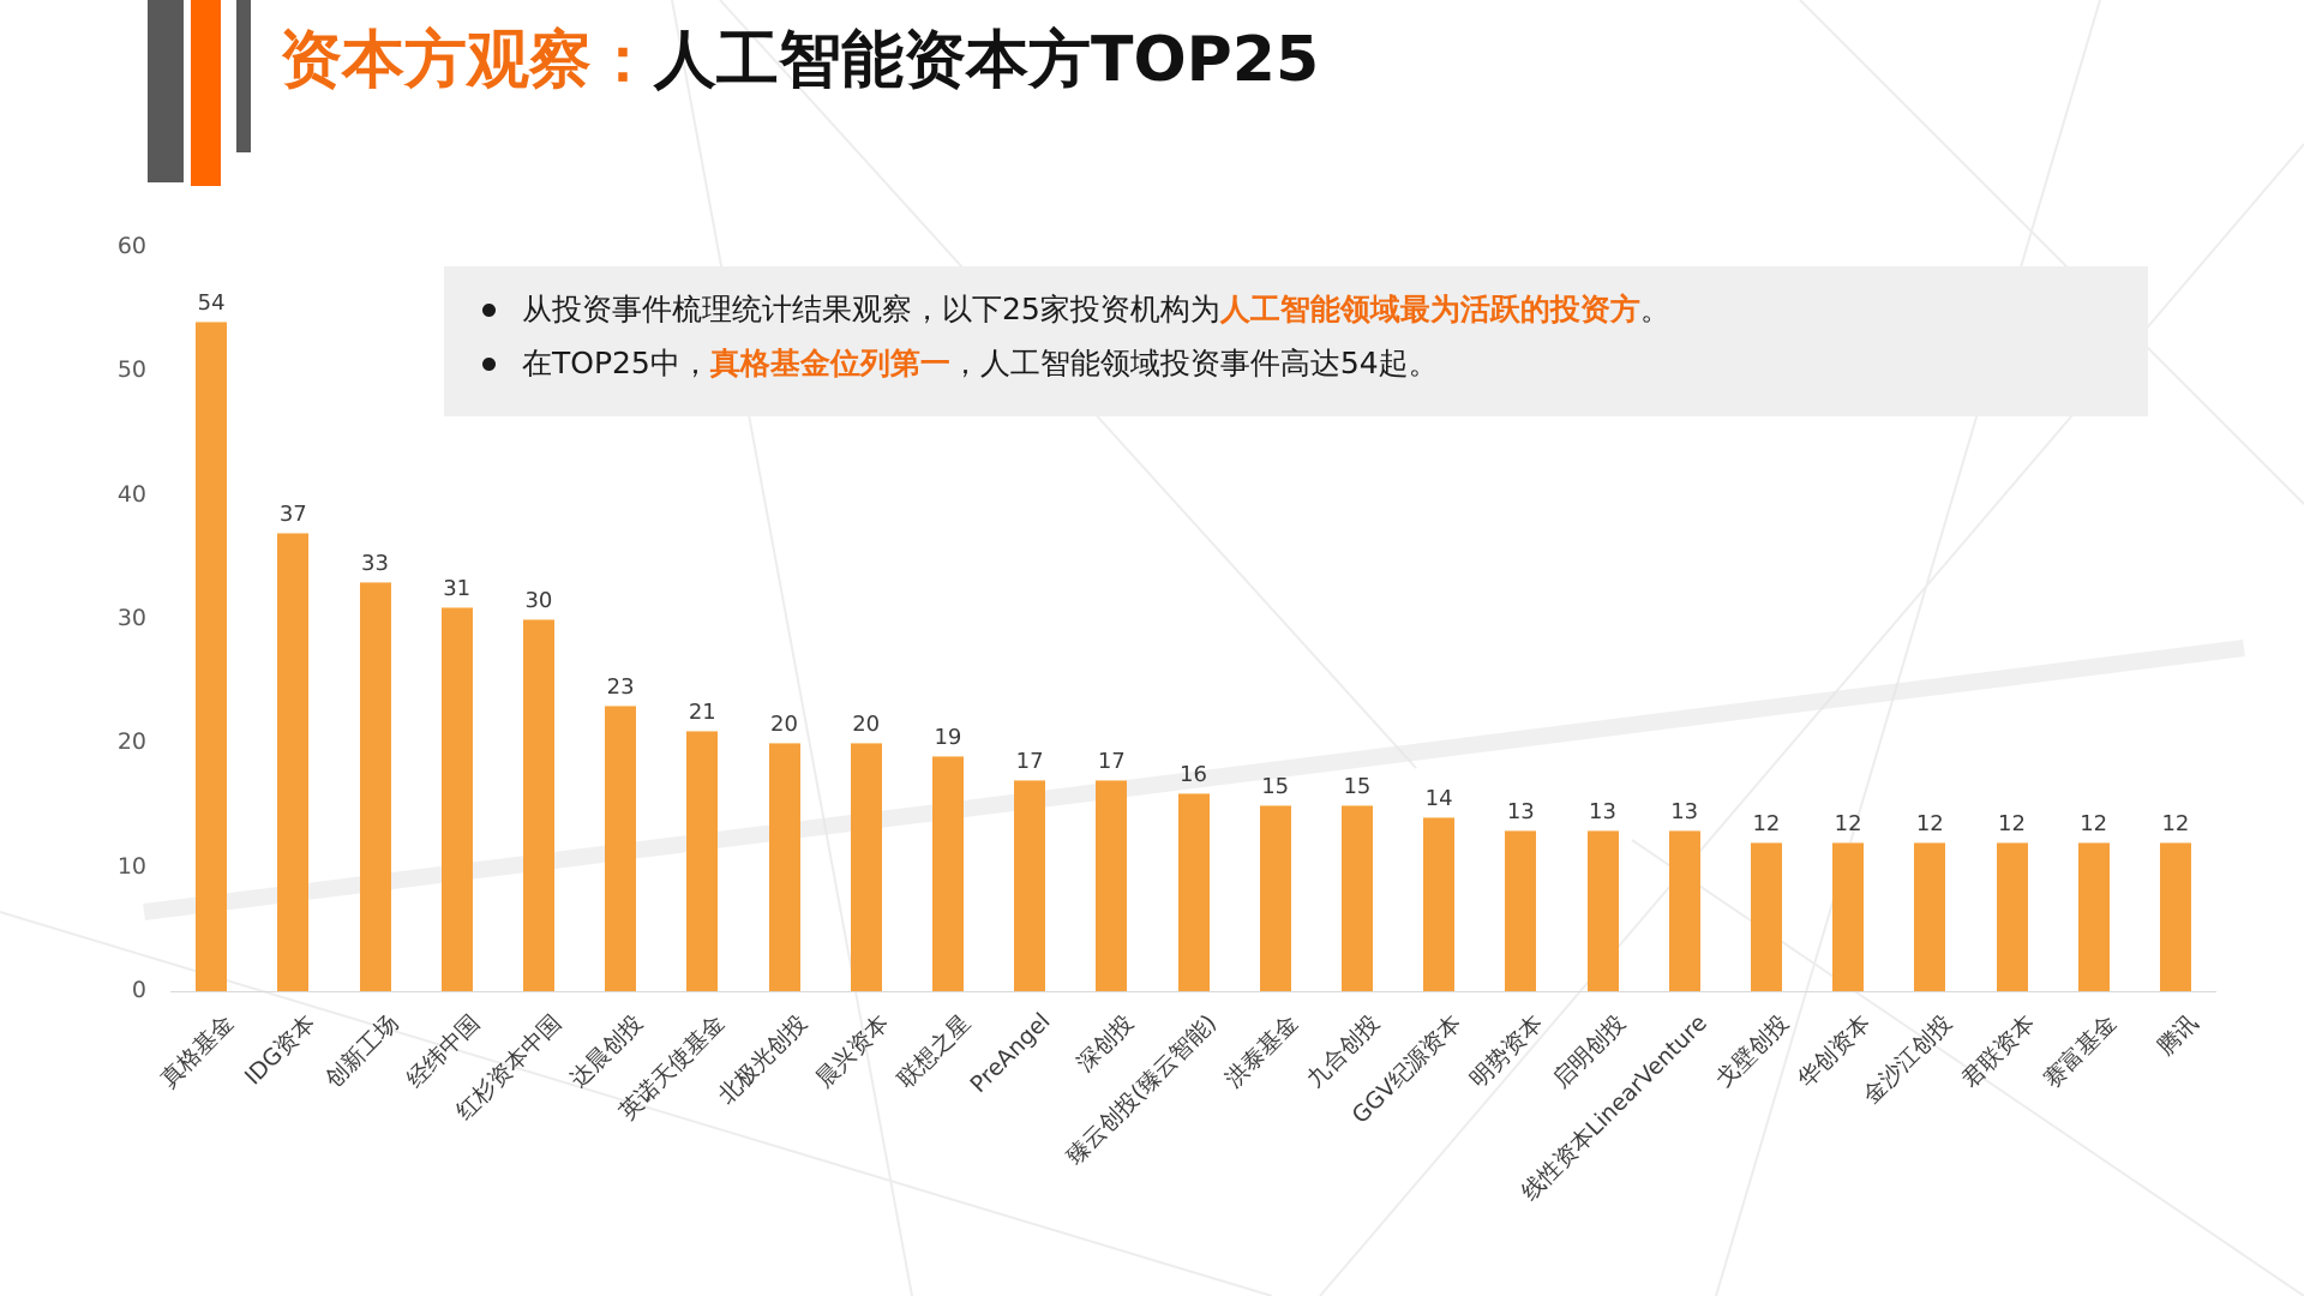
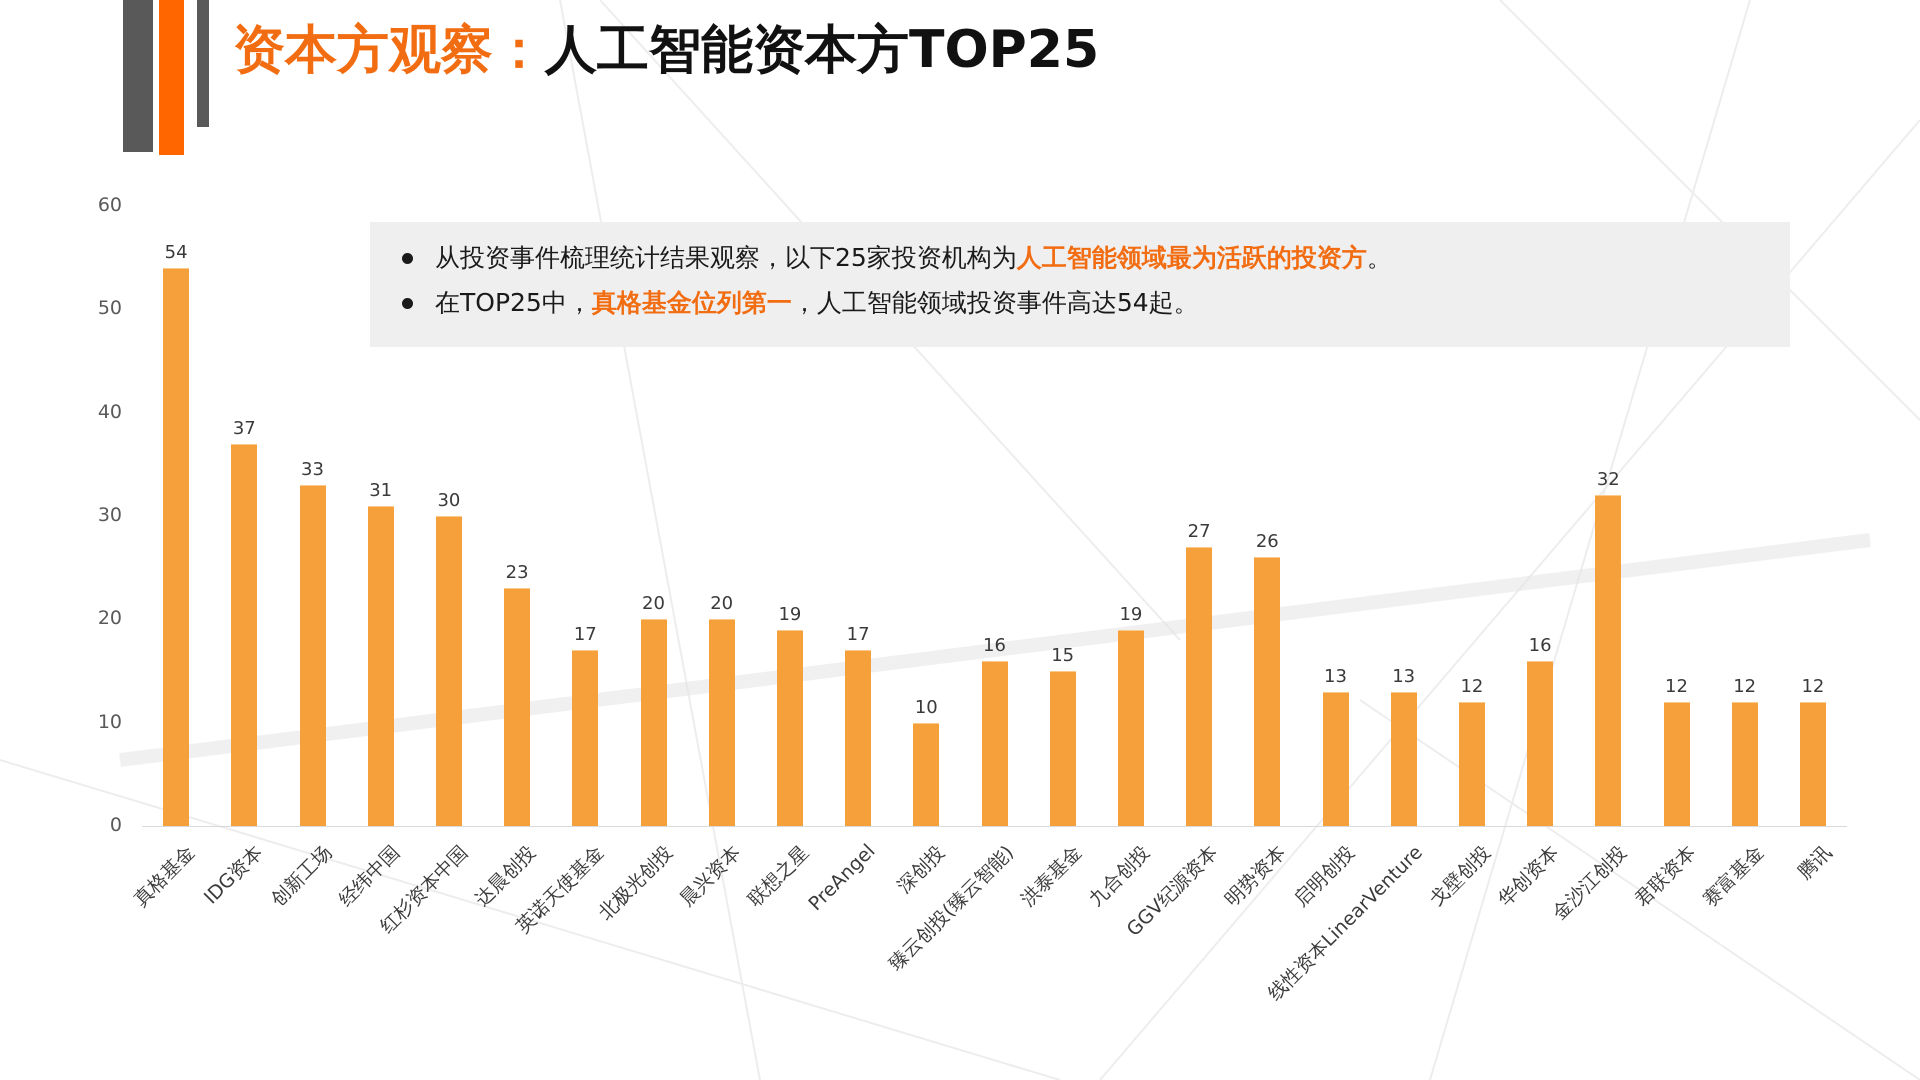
英诺天使基金: 21 -> 17
深创投: 17 -> 10
九合创投: 15 -> 19
GGV纪源资本: 14 -> 27
明势资本: 13 -> 26
华创资本: 12 -> 16
金沙江创投: 12 -> 32
